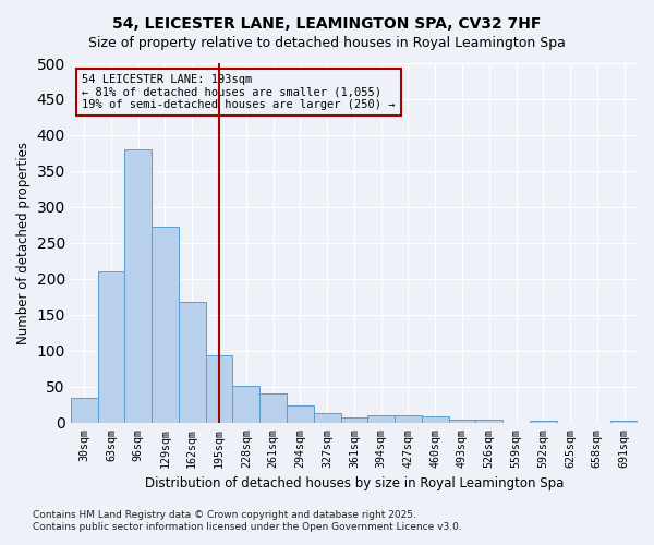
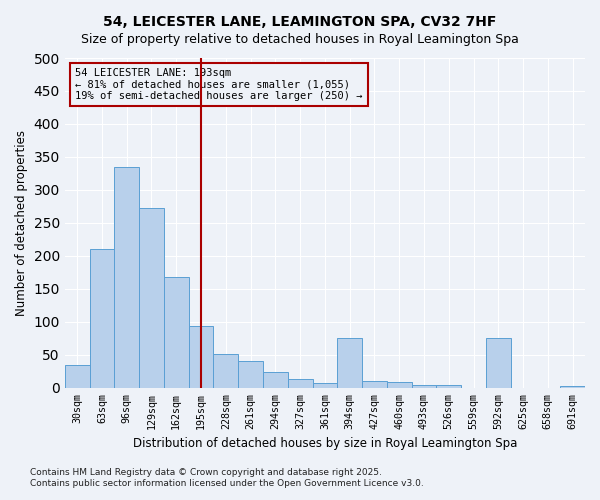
96sqm: 380 -> 334
394sqm: 11 -> 76
592sqm: 2 -> 76
